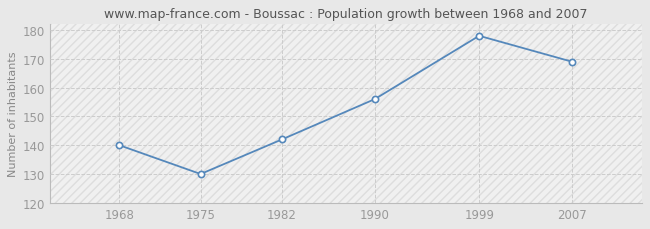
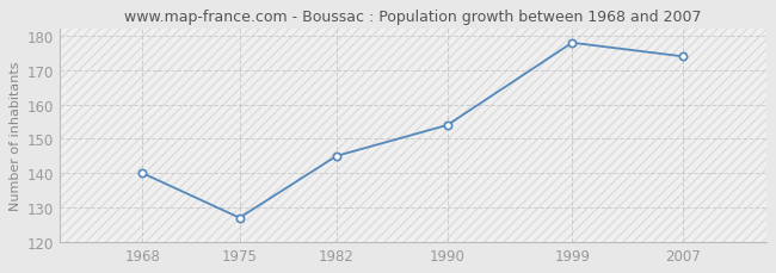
1975: 130 -> 127
1982: 142 -> 145
1990: 156 -> 154
2007: 169 -> 174
